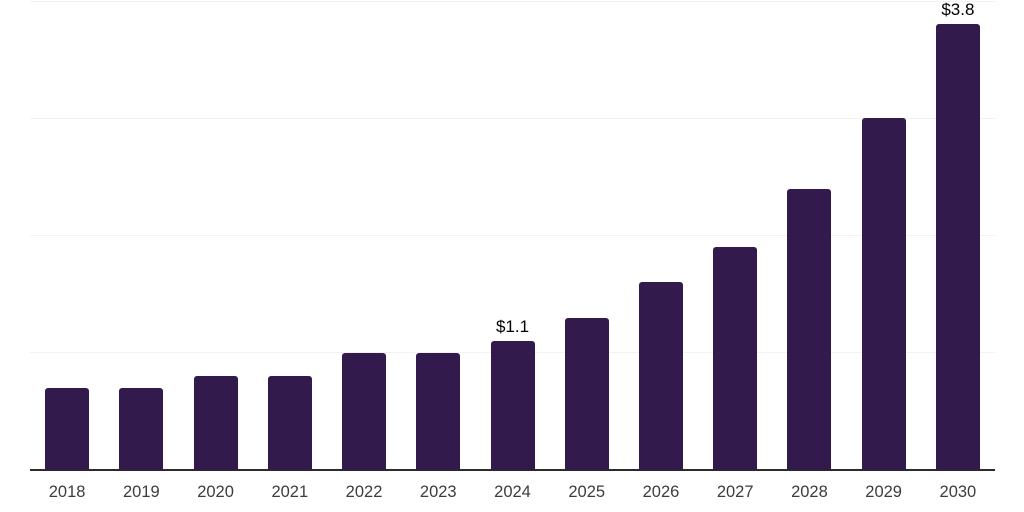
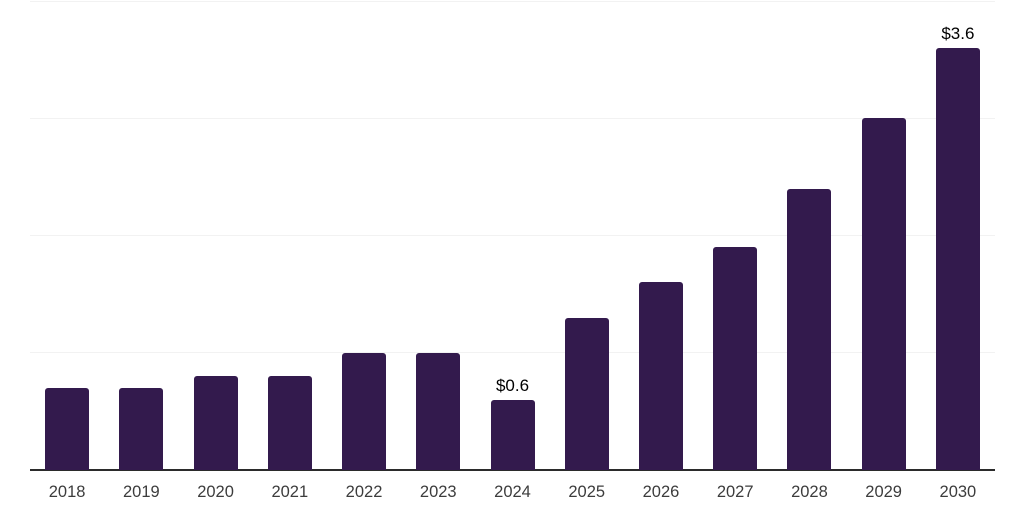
2024: $1.1 -> $0.6
2030: $3.8 -> $3.6
